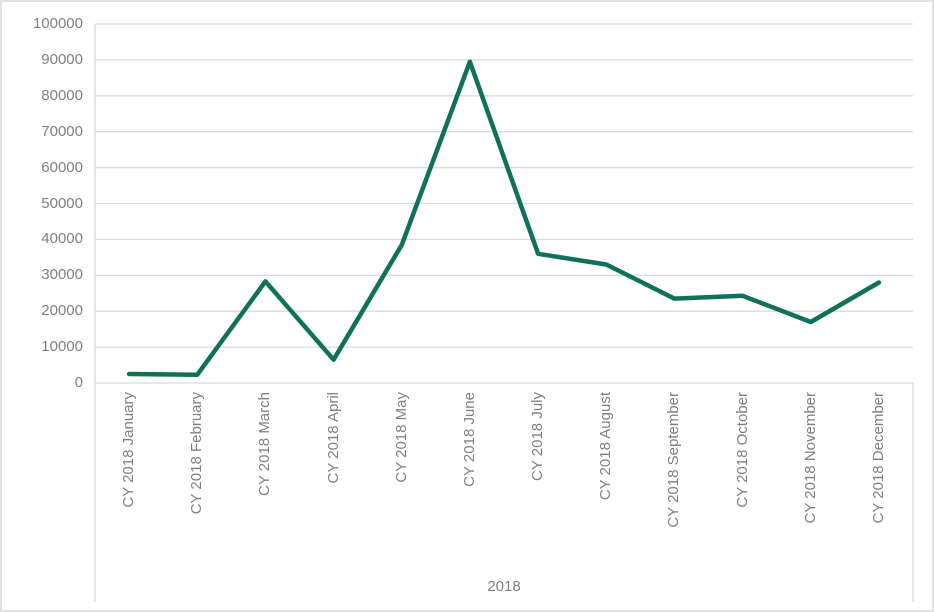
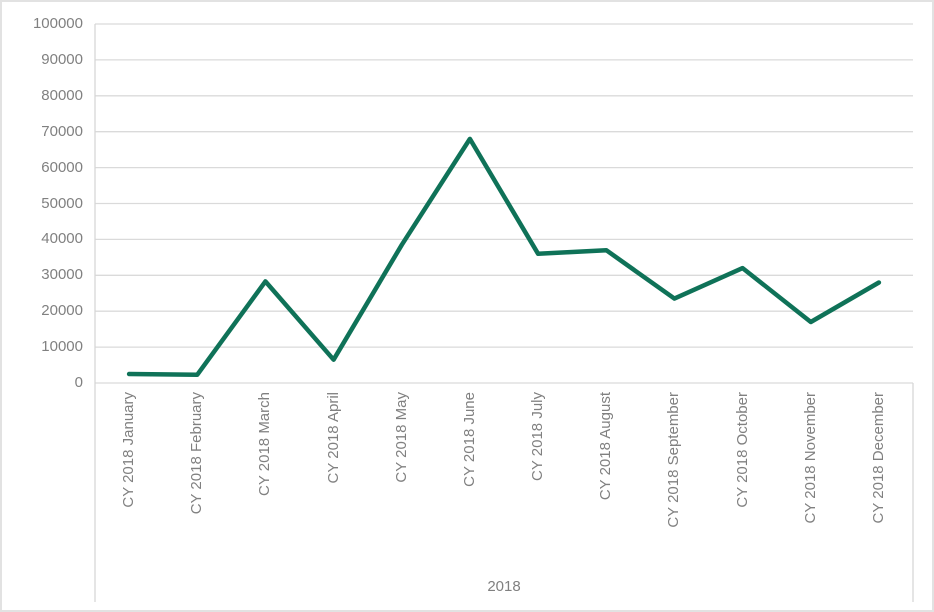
CY 2018 June: 90000 -> 68000
CY 2018 August: 33000 -> 37000
CY 2018 October: 24000 -> 32000
